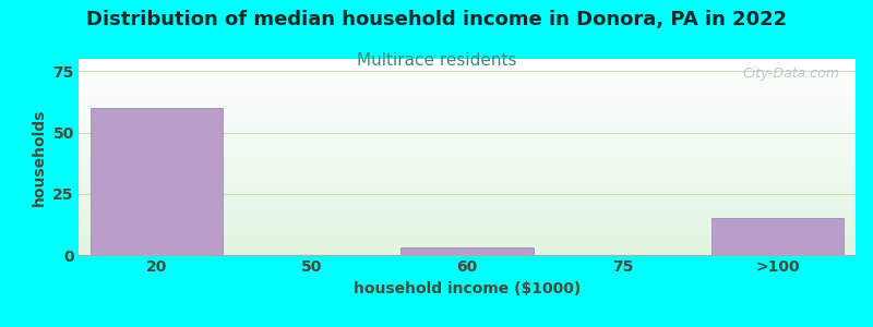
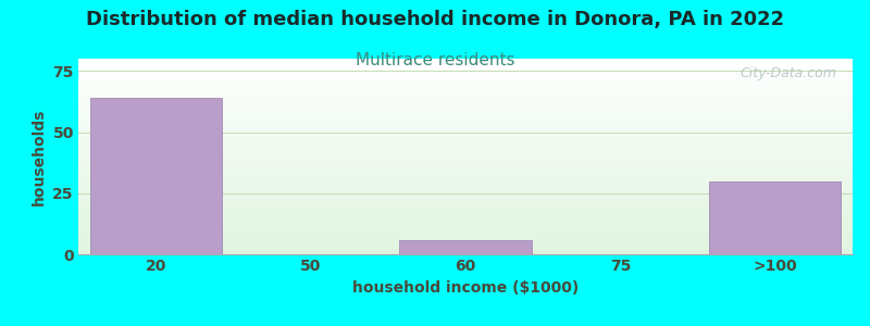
20: 60 -> 64
60: 3 -> 6
>100: 15 -> 30
